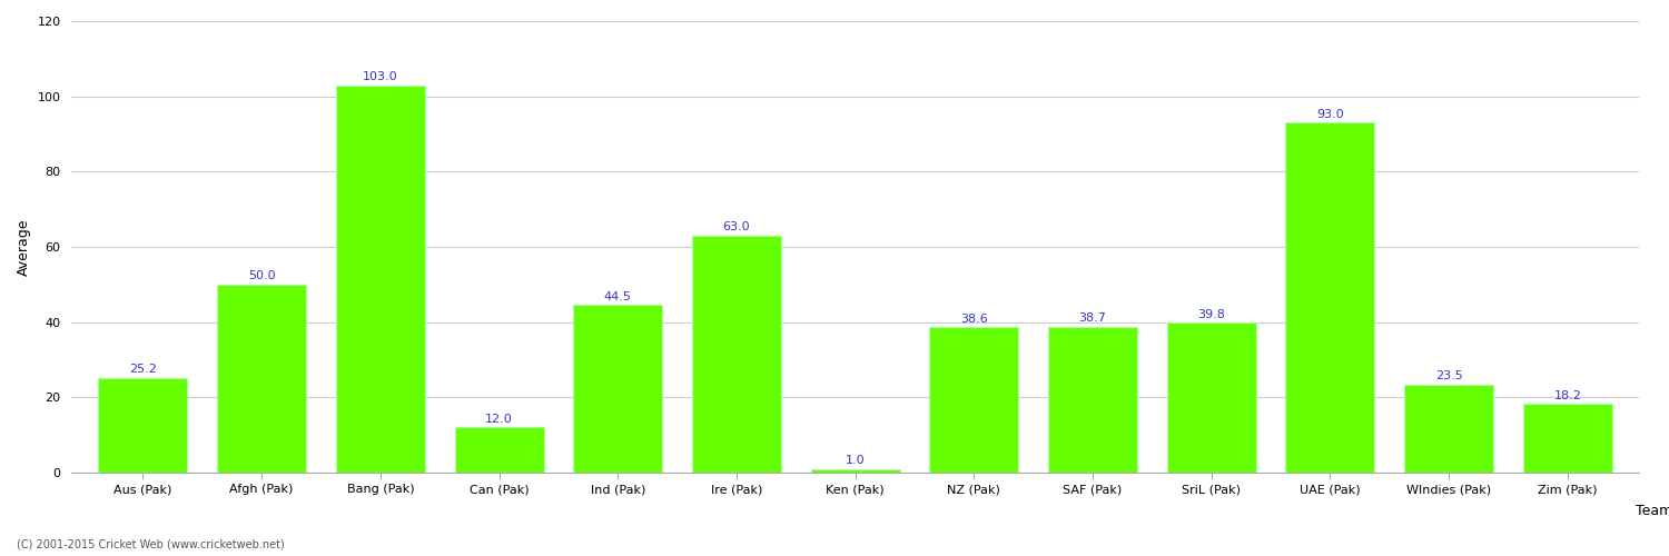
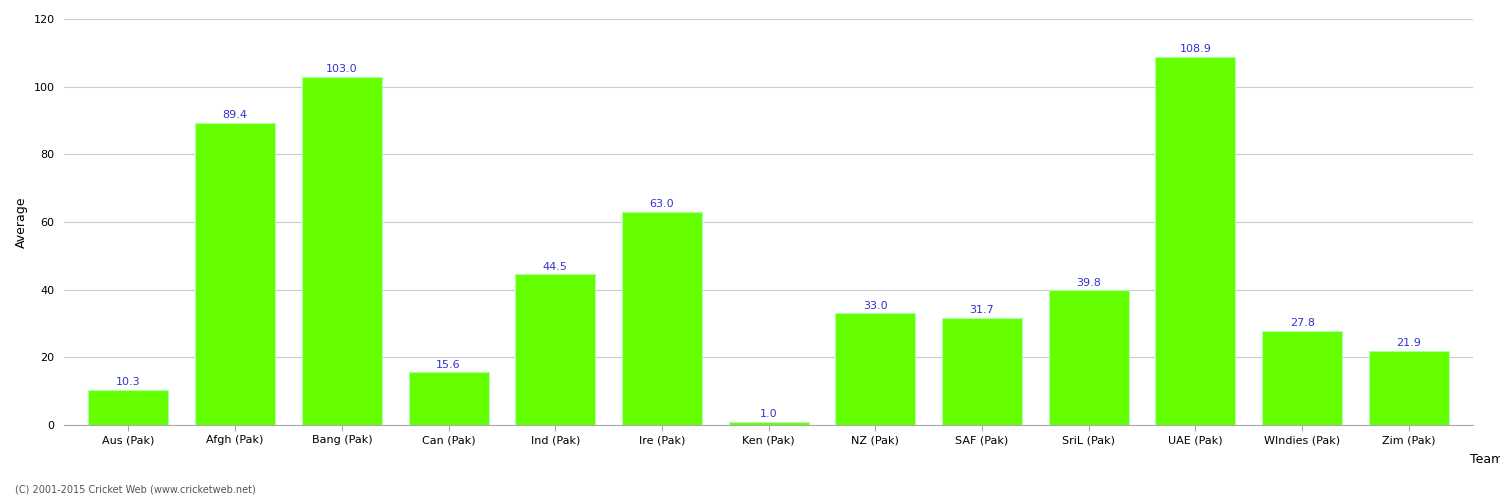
Aus (Pak): 25.2 -> 10.3
Afgh (Pak): 50.0 -> 89.4
Can (Pak): 12.0 -> 15.6
NZ (Pak): 38.6 -> 33.0
SAF (Pak): 38.7 -> 31.7
UAE (Pak): 93.0 -> 108.9
WIndies (Pak): 23.5 -> 27.8
Zim (Pak): 18.2 -> 21.9
